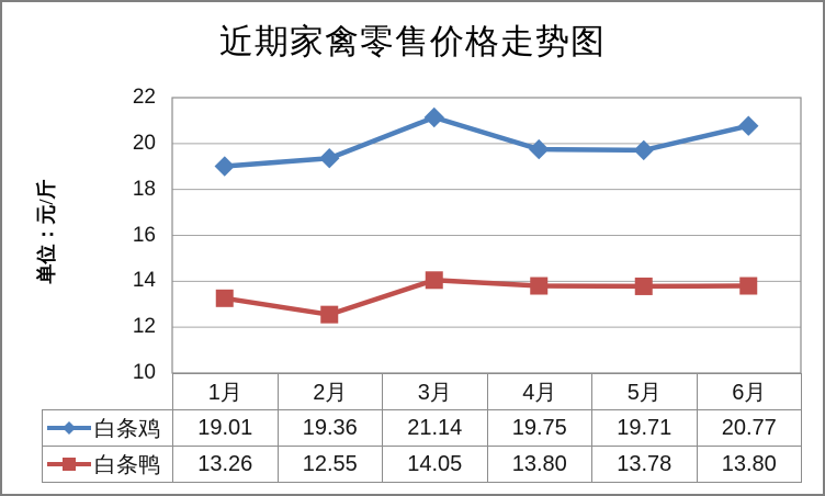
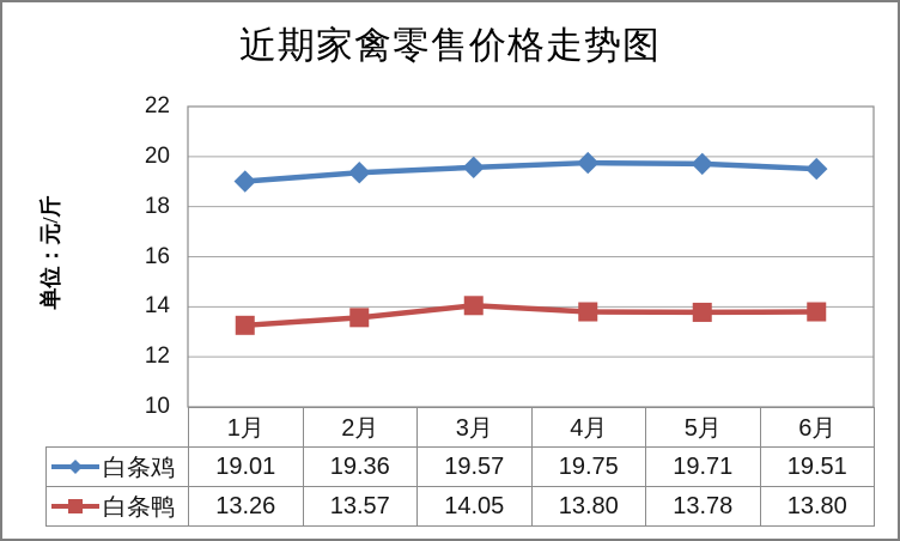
白条鸭/2月: 12.55 -> 13.57
白条鸡/3月: 21.14 -> 19.57
白条鸡/6月: 20.77 -> 19.51
